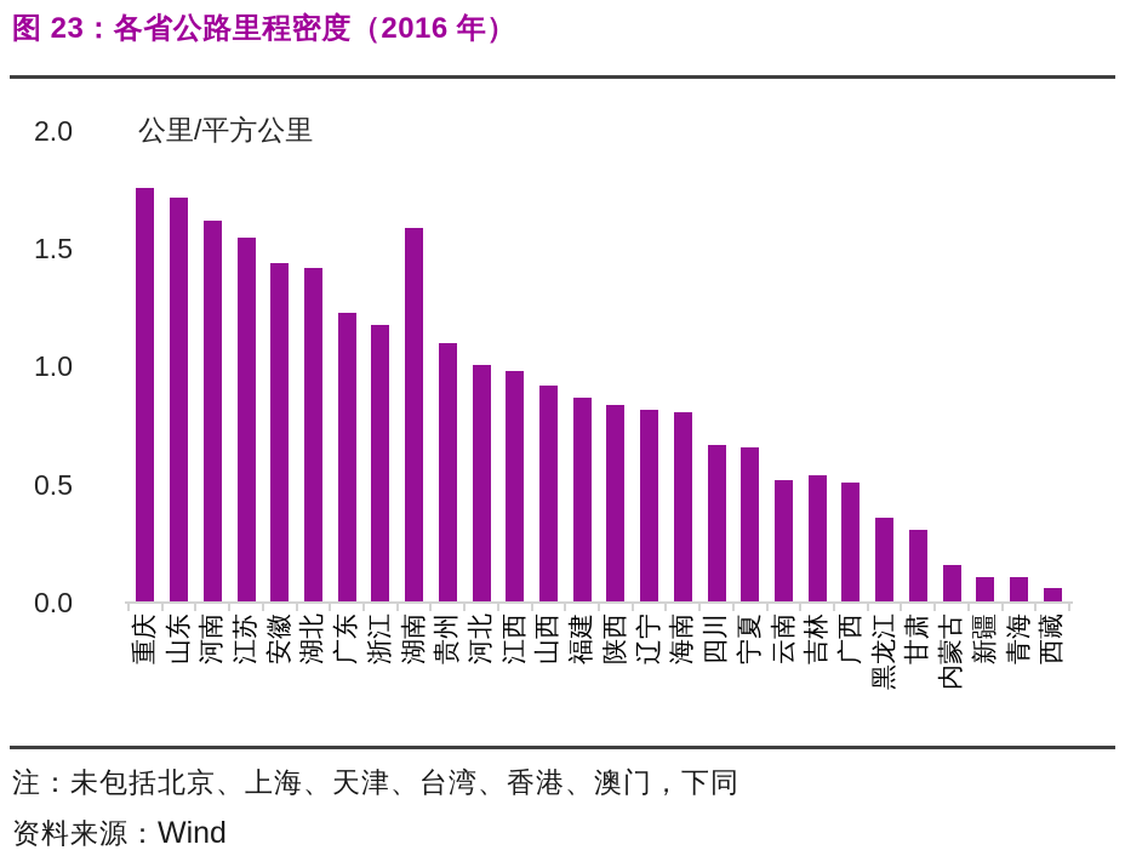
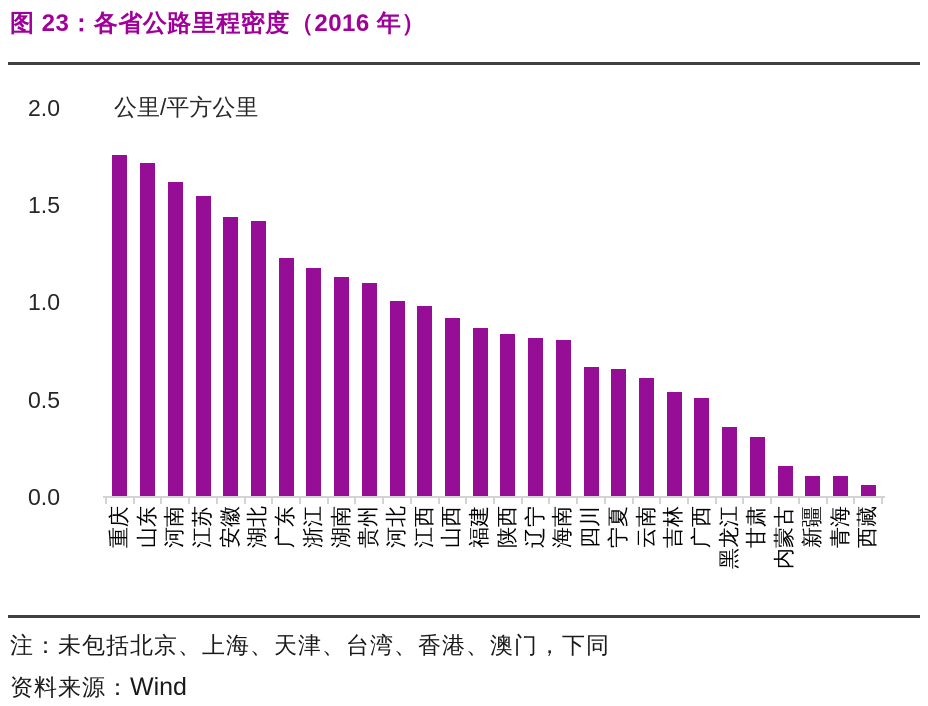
湖南: 1.59 -> 1.13
云南: 0.52 -> 0.61
